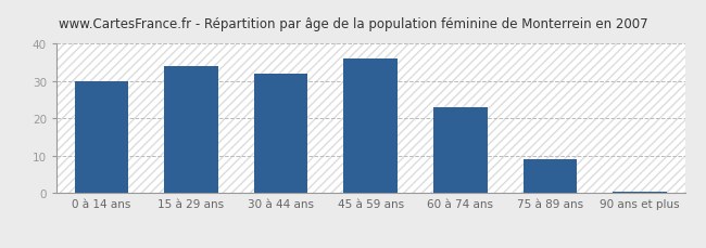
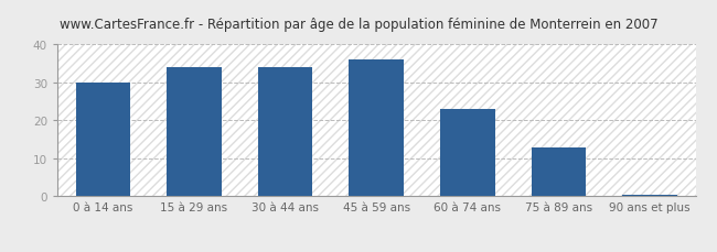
30 à 44 ans: 32.0 -> 34.0
75 à 89 ans: 9.0 -> 13.0
